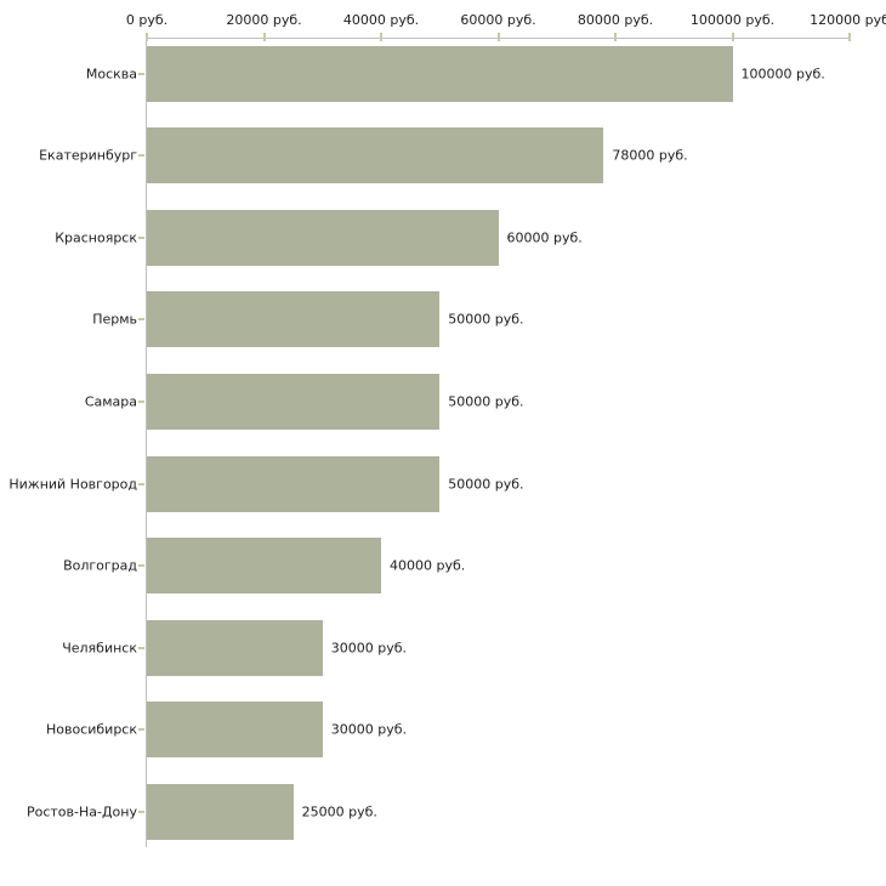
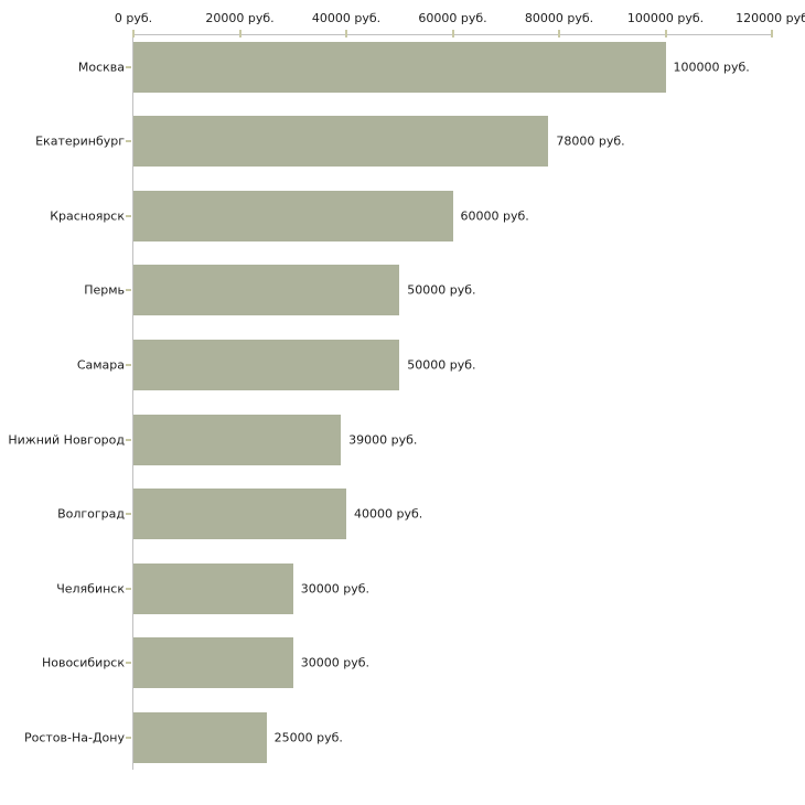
Нижний Новгород: 50000 -> 39000
